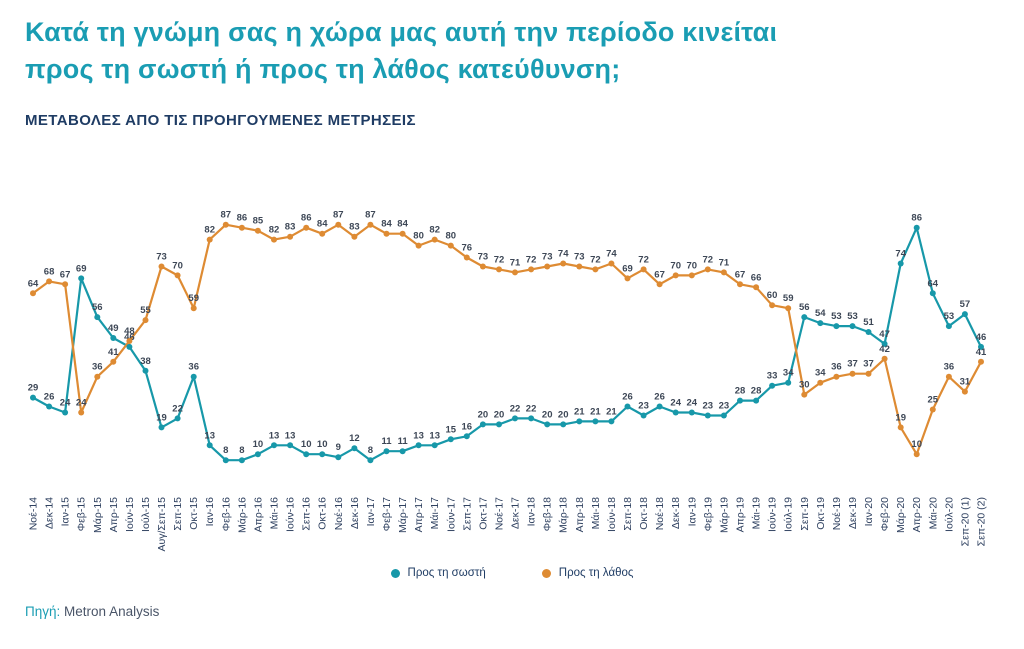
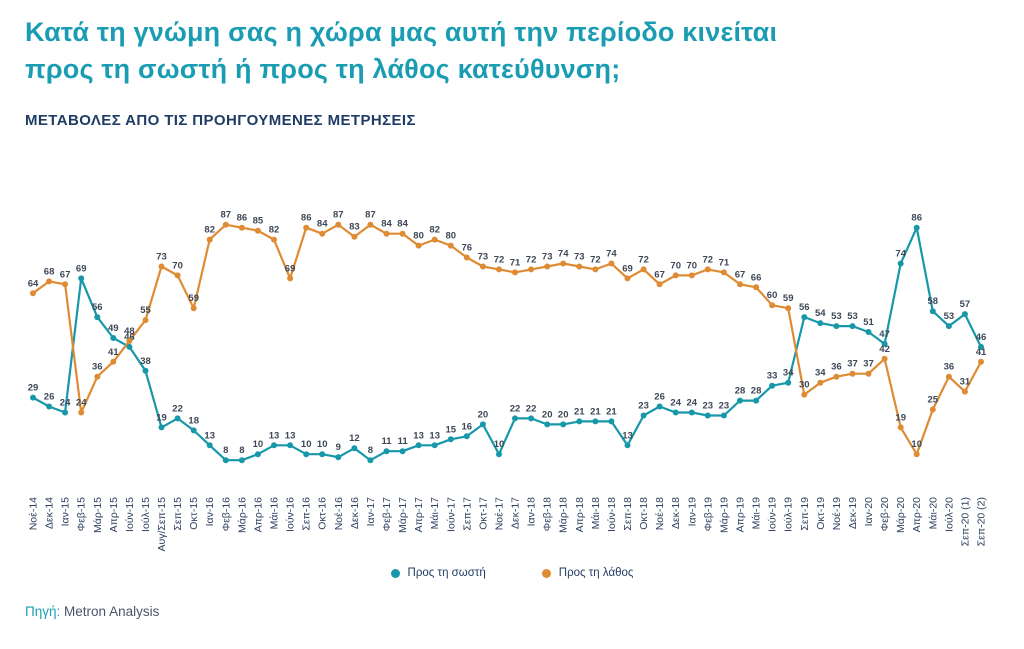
Προς τη σωστή/Οκτ-15: 36 -> 18
Προς τη λάθος/Ιούν-16: 83 -> 69
Προς τη σωστή/Νοέ-17: 20 -> 10
Προς τη σωστή/Σεπ-18: 26 -> 13
Προς τη σωστή/Μάι-20: 64 -> 58
